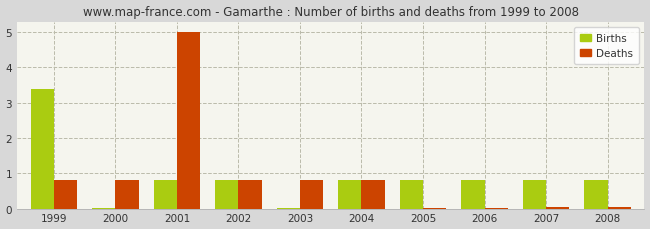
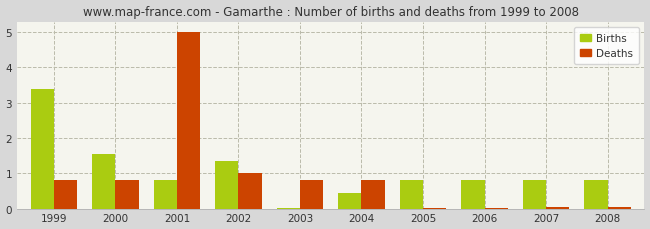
Births/2000: 0.02 -> 1.55
Births/2002: 0.80 -> 1.35
Deaths/2002: 0.80 -> 1.00
Births/2004: 0.80 -> 0.45
